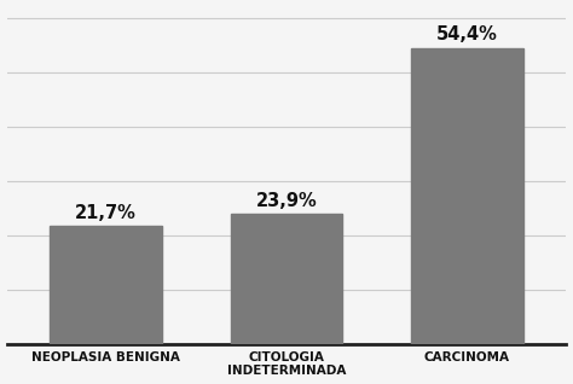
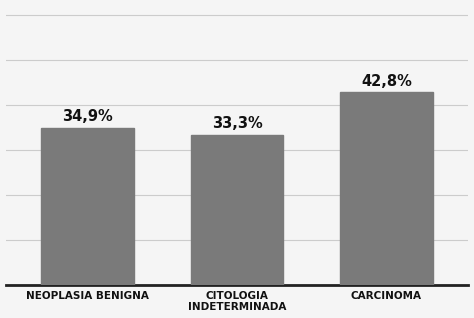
NEOPLASIA BENIGNA: 21,7% -> 34,9%
CITOLOGIA INDETERMINADA: 23,9% -> 33,3%
CARCINOMA: 54,4% -> 42,8%
